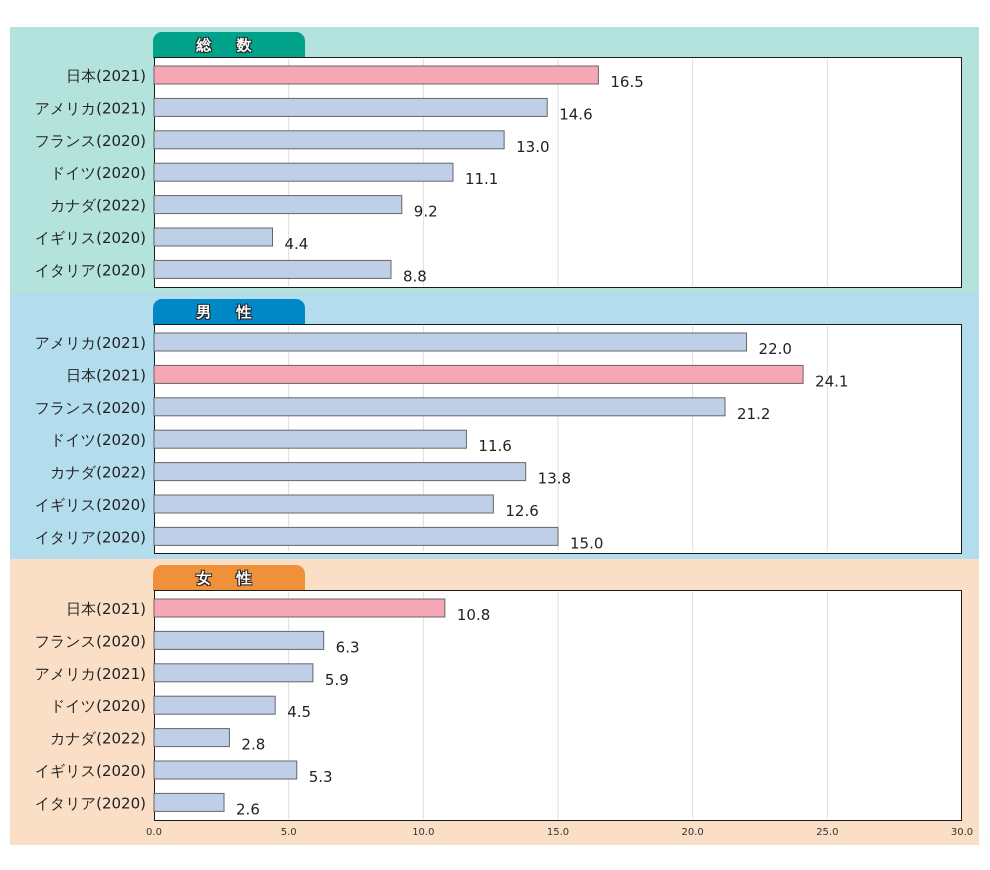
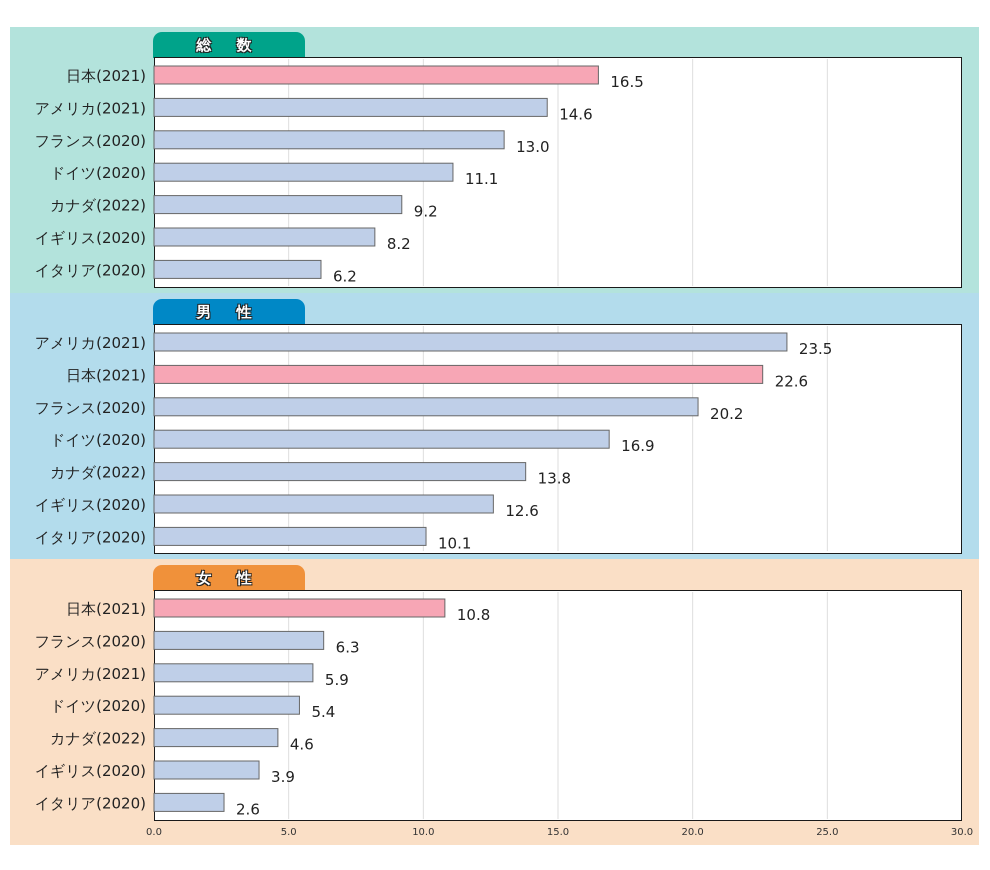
総 数/イギリス(2020): 4.4 -> 8.2
総 数/イタリア(2020): 8.8 -> 6.2
男 性/アメリカ(2021): 22.0 -> 23.5
男 性/日本(2021): 24.1 -> 22.6
男 性/フランス(2020): 21.2 -> 20.2
男 性/ドイツ(2020): 11.6 -> 16.9
男 性/イタリア(2020): 15.0 -> 10.1
女 性/ドイツ(2020): 4.5 -> 5.4
女 性/カナダ(2022): 2.8 -> 4.6
女 性/イギリス(2020): 5.3 -> 3.9
